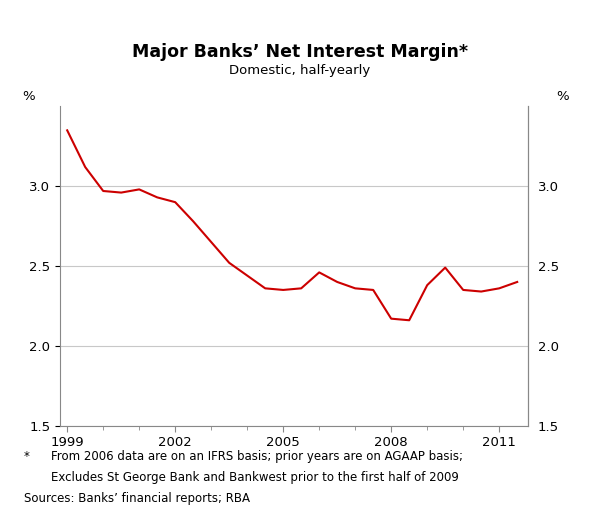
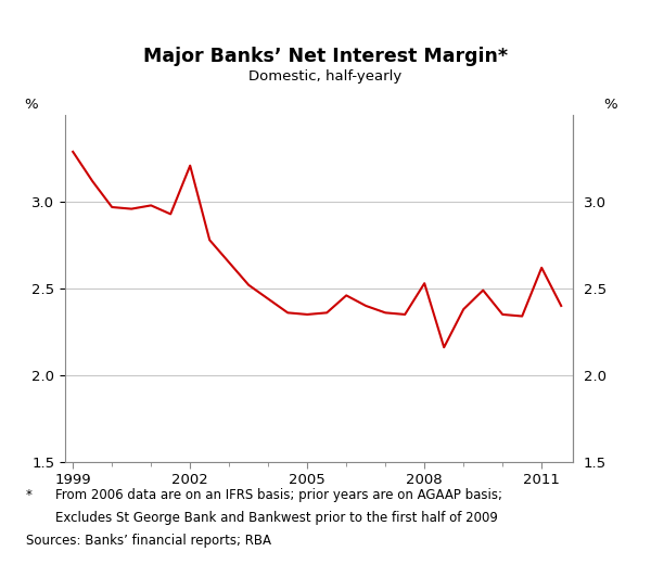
1999: 3.35 -> 3.29
2002: 2.90 -> 3.21
2008: 2.17 -> 2.53
2011: 2.36 -> 2.62
